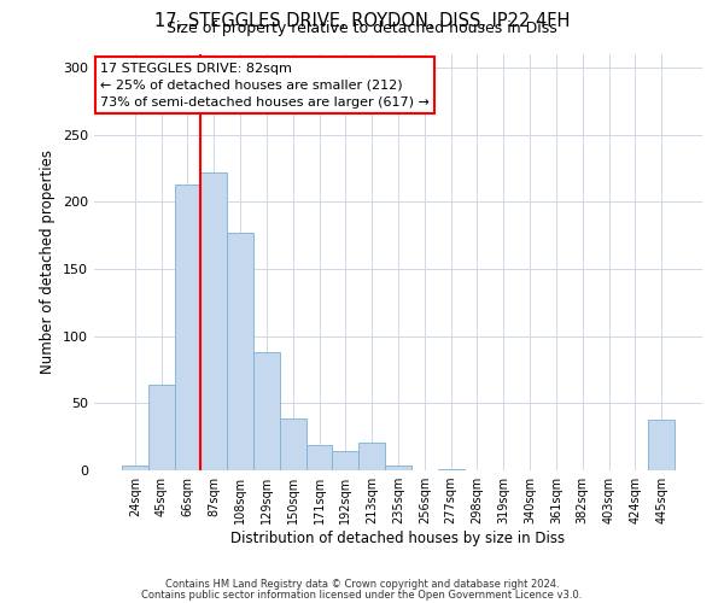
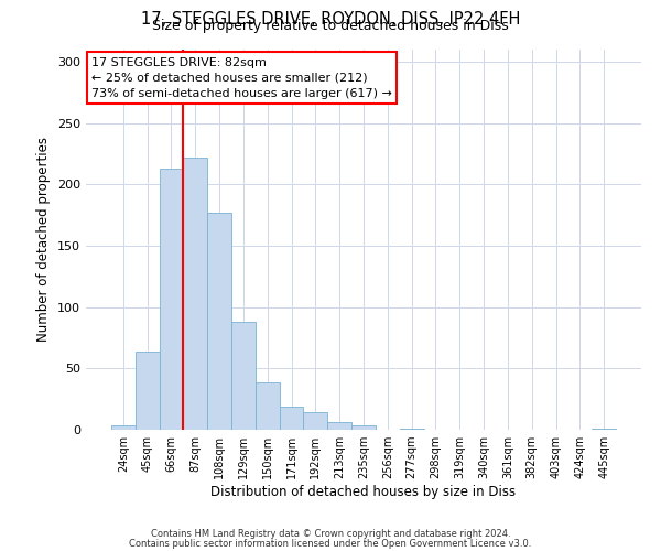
213sqm: 21 -> 6
445sqm: 38 -> 1
